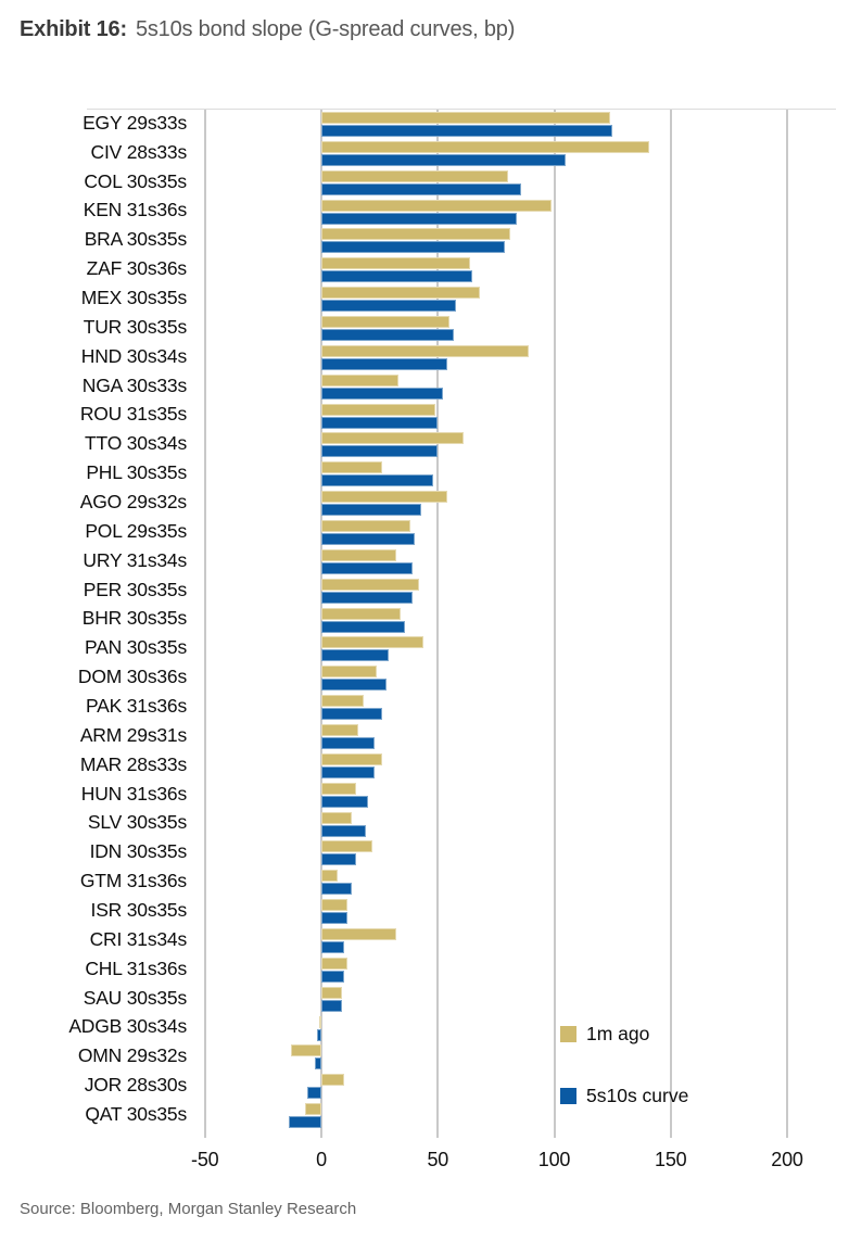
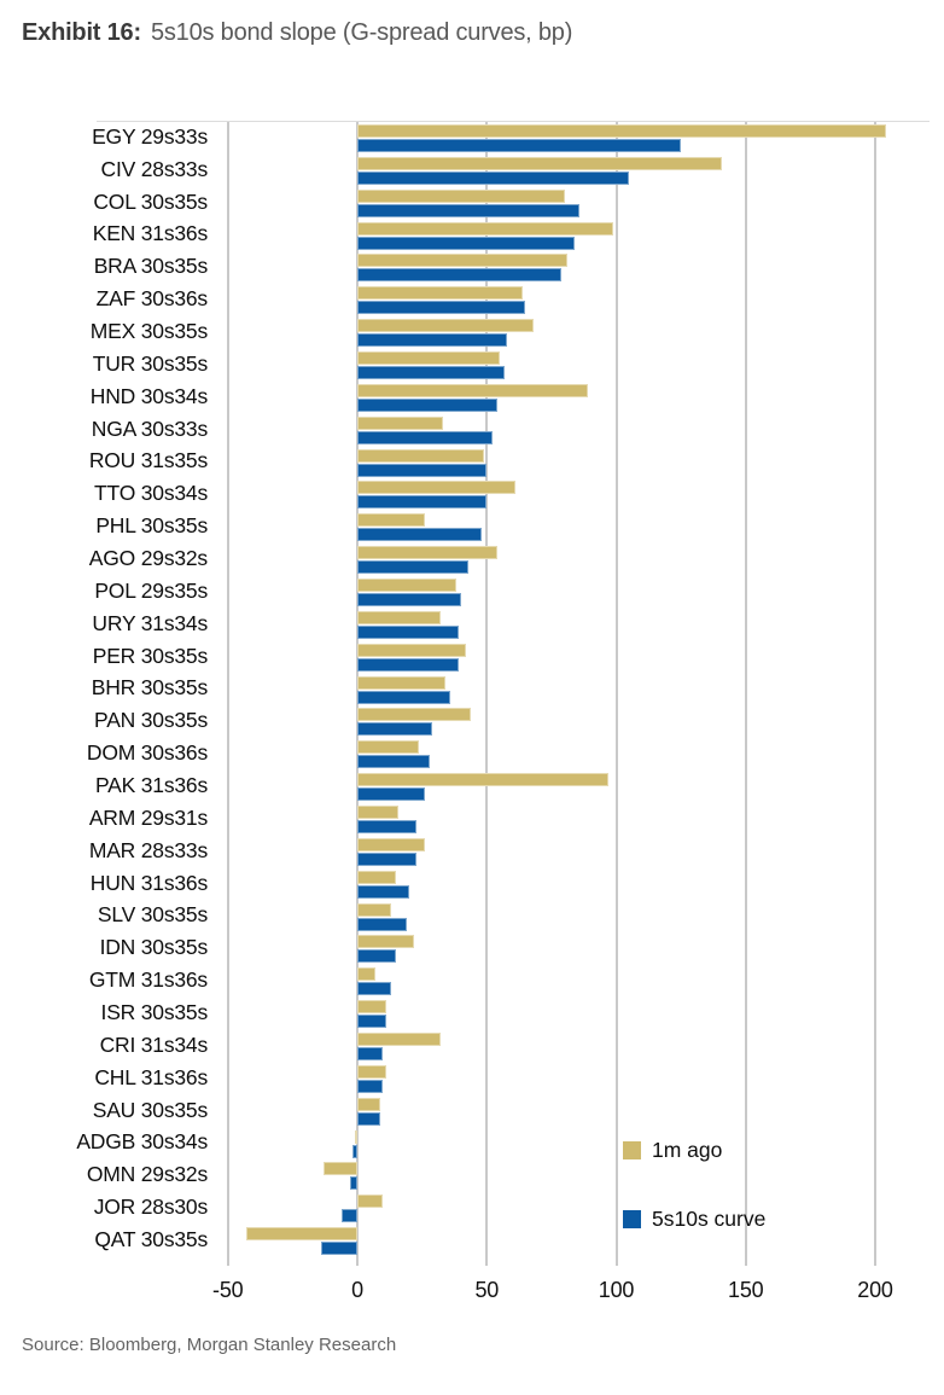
1m ago/EGY 29s33s: 124 -> 204
1m ago/PAK 31s36s: 18 -> 97
1m ago/QAT 30s35s: -7 -> -43
